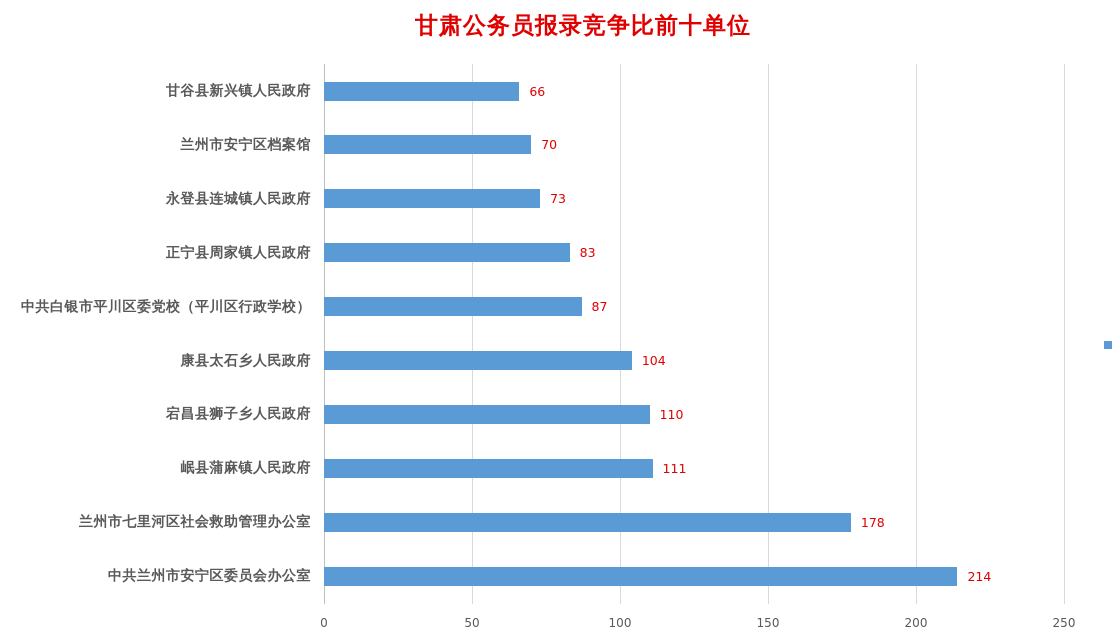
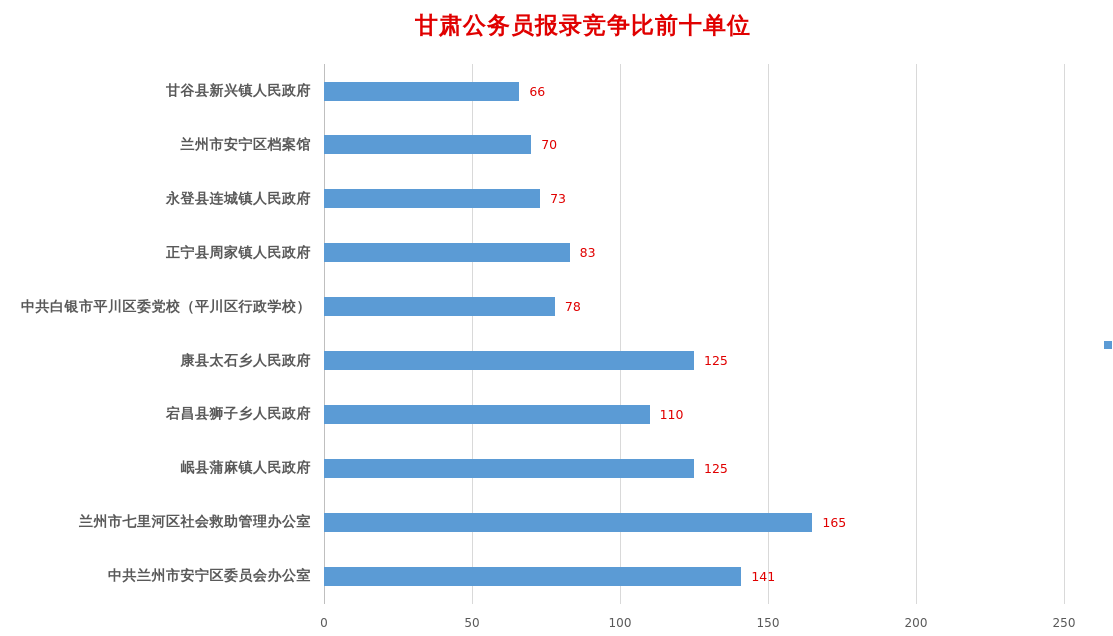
中共白银市平川区委党校（平川区行政学校）: 87 -> 78
康县太石乡人民政府: 104 -> 125
岷县蒲麻镇人民政府: 111 -> 125
兰州市七里河区社会救助管理办公室: 178 -> 165
中共兰州市安宁区委员会办公室: 214 -> 141
